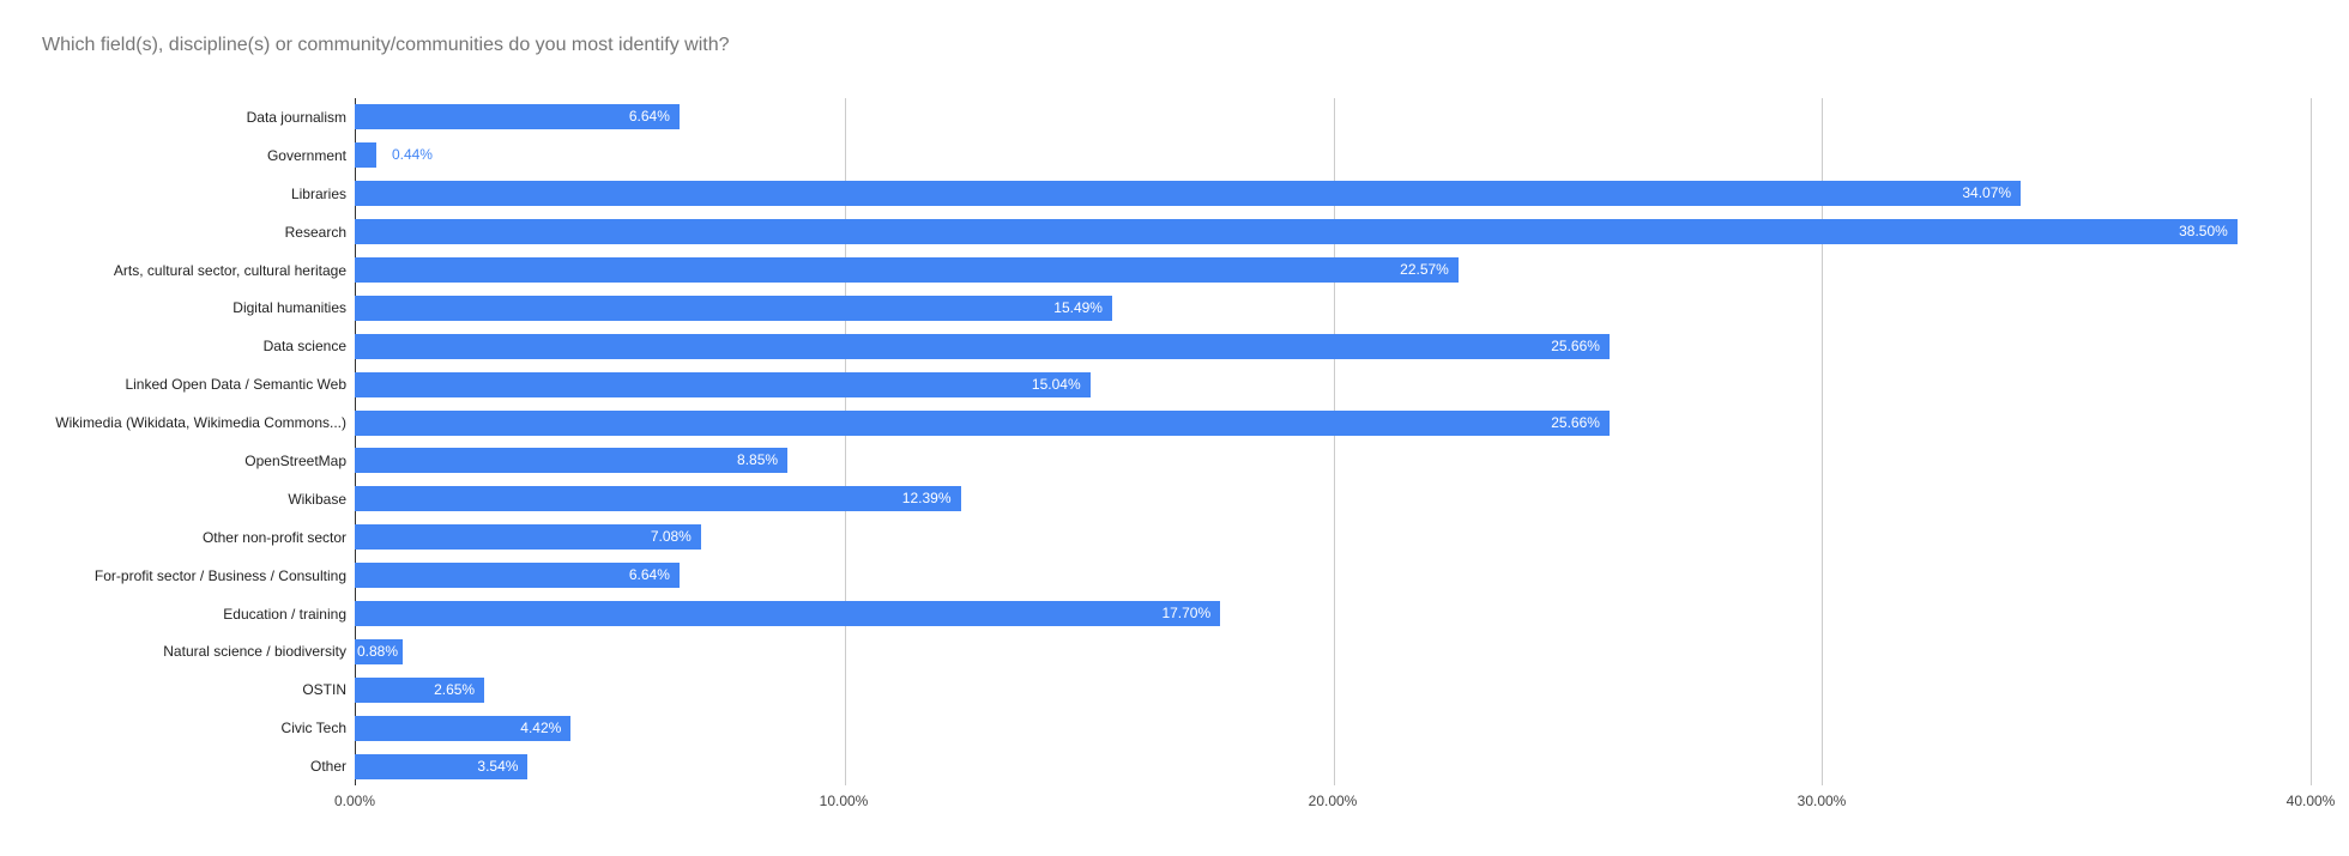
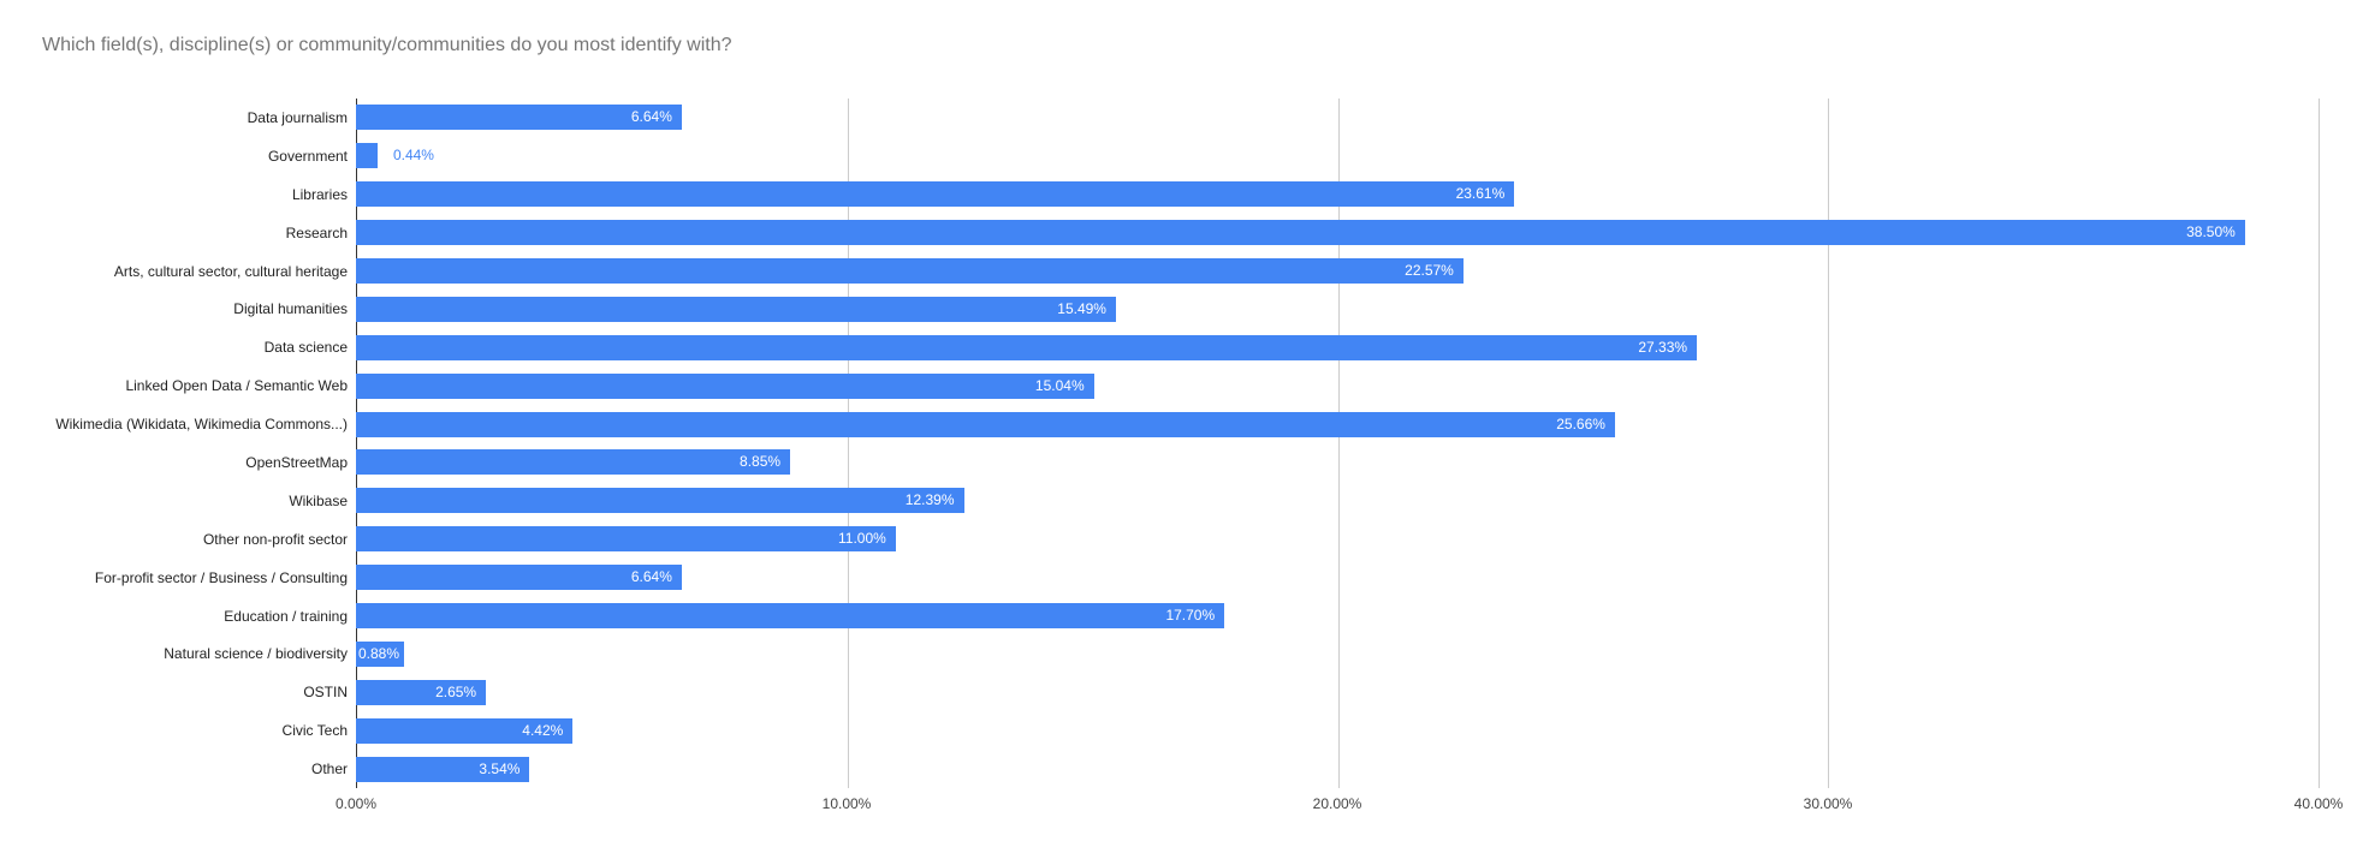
Libraries: 34.07% -> 23.61%
Data science: 25.66% -> 27.33%
Other non-profit sector: 7.08% -> 11.00%
